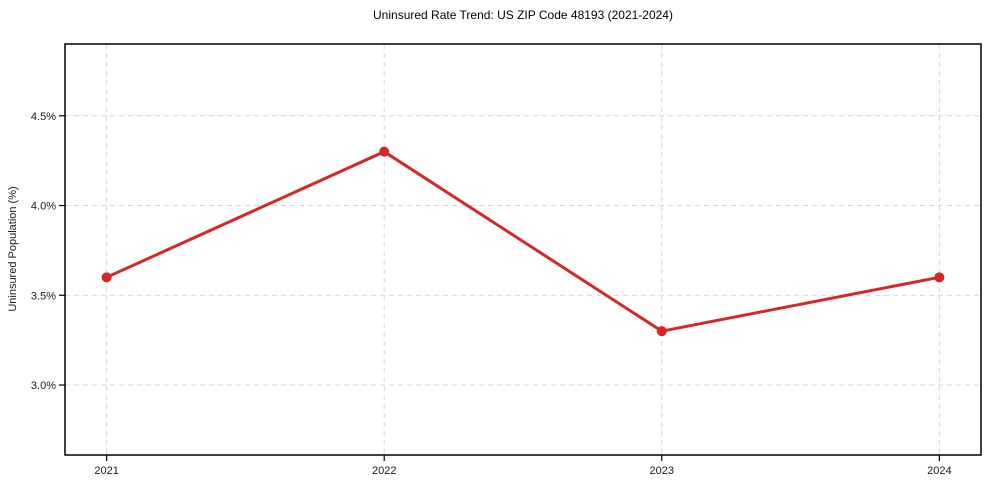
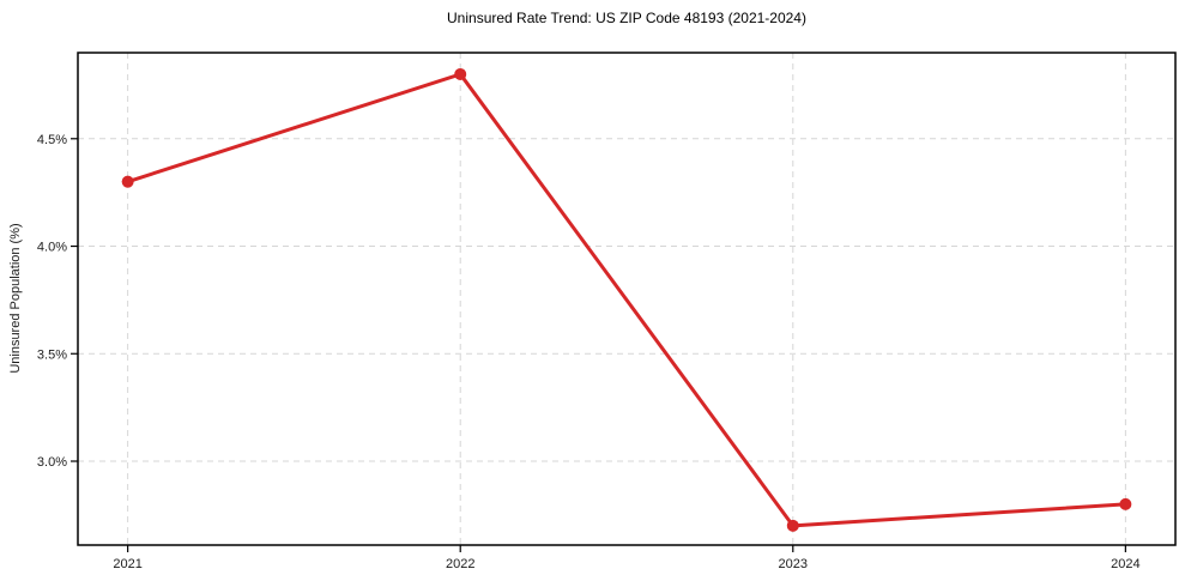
2021: 3.6% -> 4.3%
2022: 4.3% -> 4.8%
2023: 3.3% -> 2.7%
2024: 3.6% -> 2.8%
